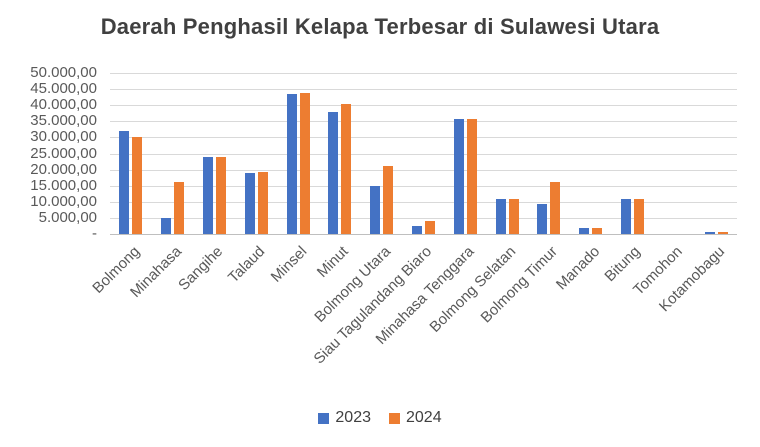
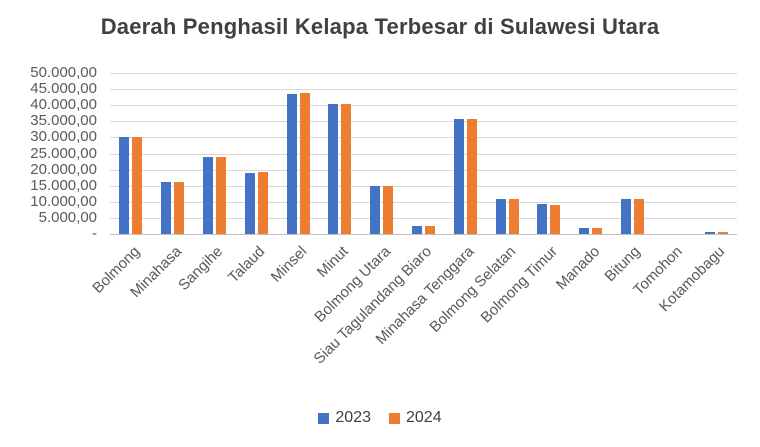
2023/Bolmong: 32000 -> 30000
2023/Minahasa: 5000 -> 16000
2023/Minut: 38000 -> 40000
2024/Bolmong Utara: 21000 -> 15000
2024/Siau Tagulandang Biaro: 4000 -> 3000
2024/Bolmong Timur: 16000 -> 9000
